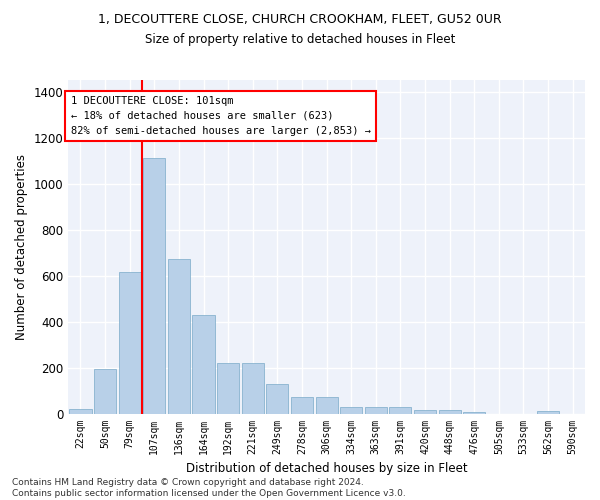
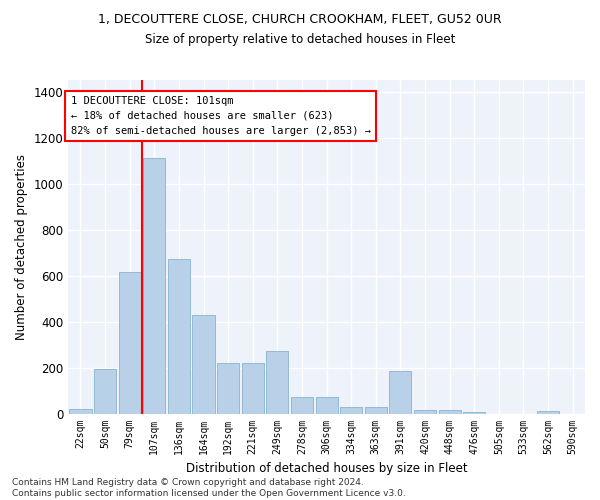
249sqm: 130 -> 270
391sqm: 28 -> 185
